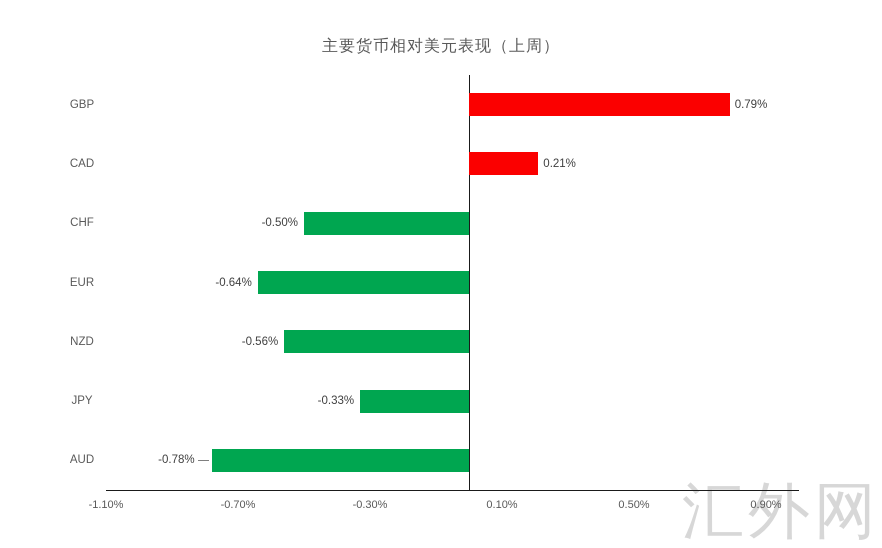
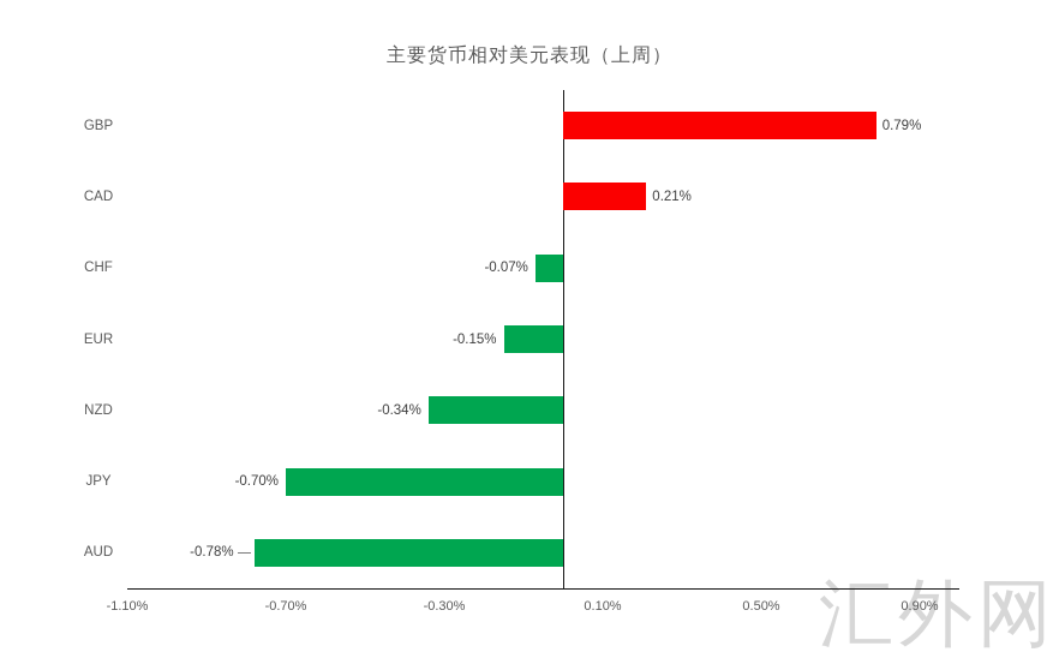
CHF: -0.50% -> -0.07%
EUR: -0.64% -> -0.15%
NZD: -0.56% -> -0.34%
JPY: -0.33% -> -0.70%
